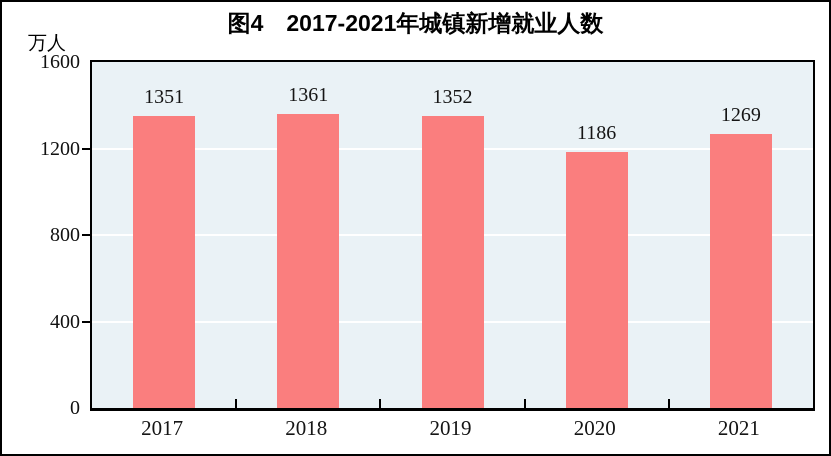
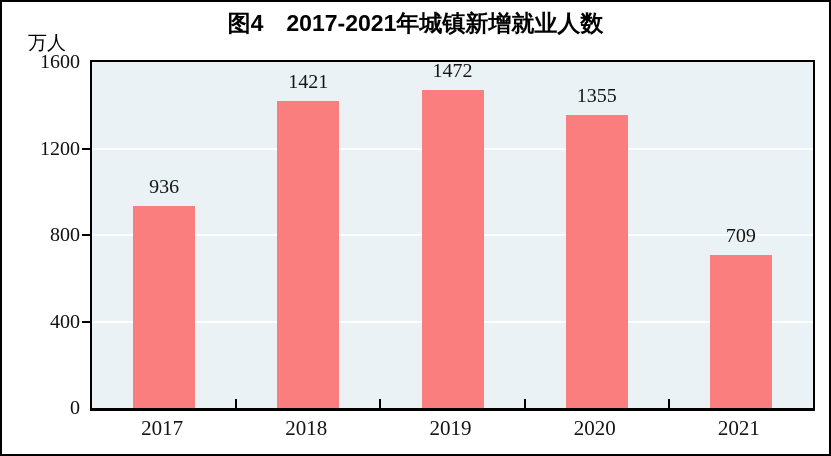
2017: 1351 -> 936
2018: 1361 -> 1421
2019: 1352 -> 1472
2020: 1186 -> 1355
2021: 1269 -> 709
